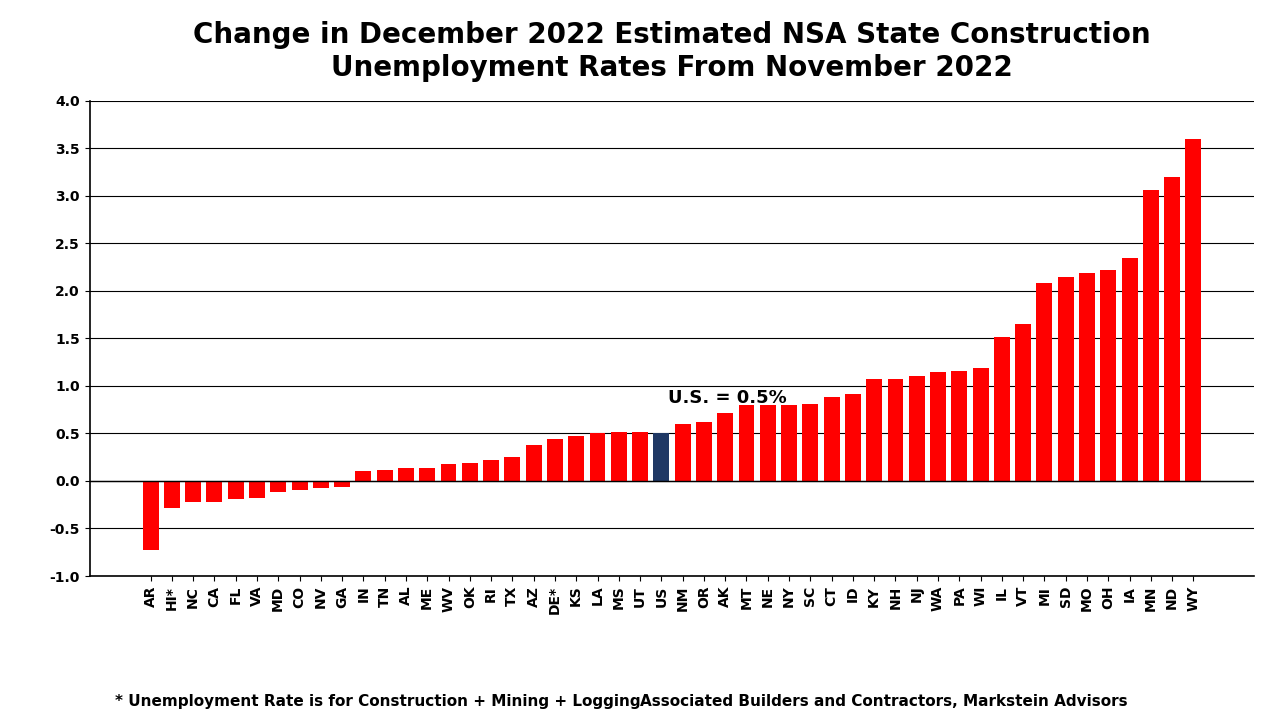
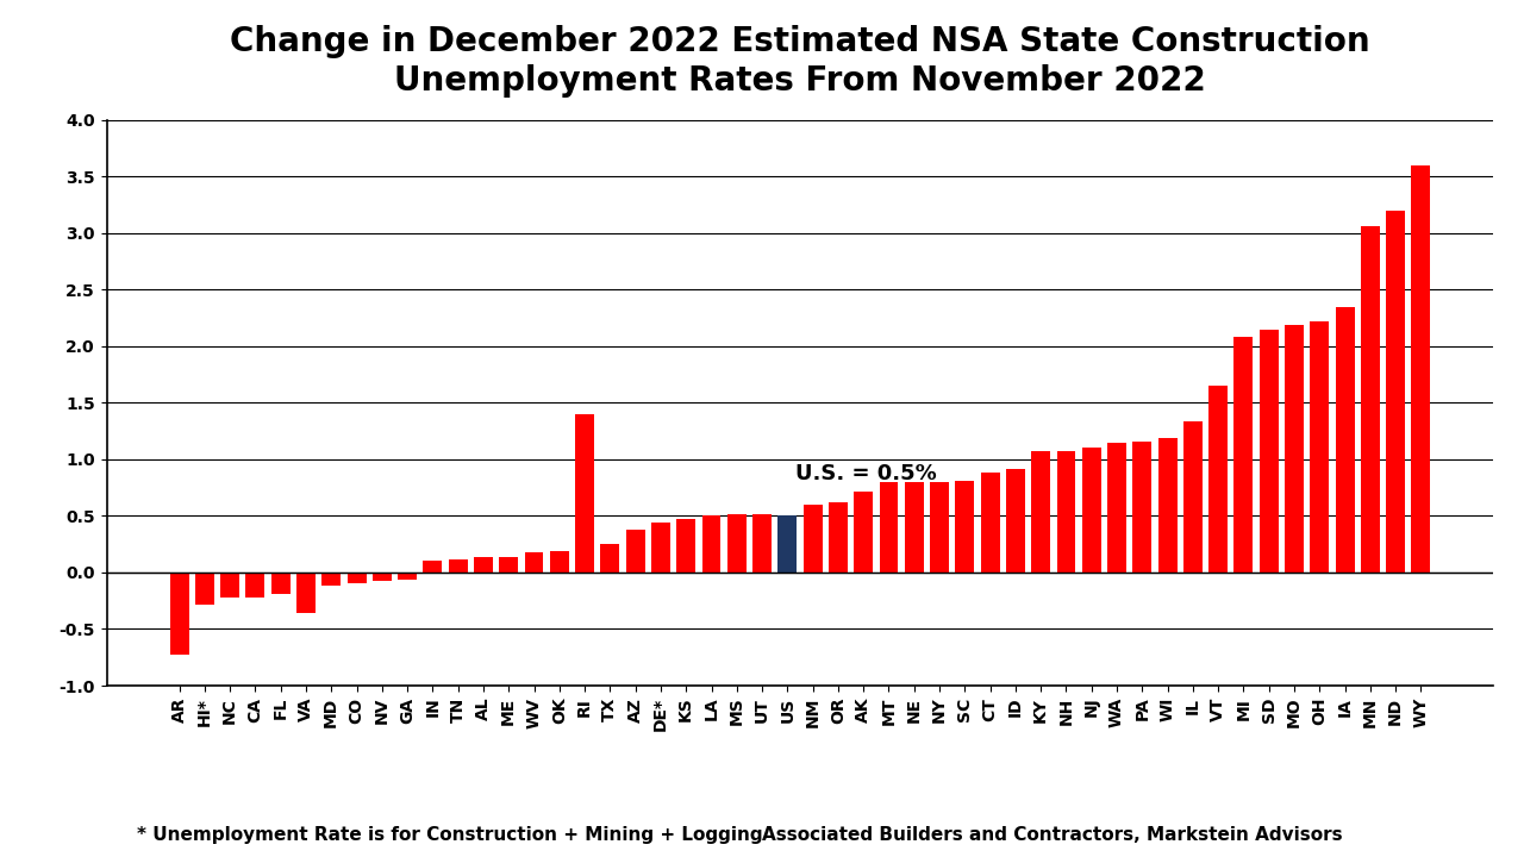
VA: -0.18 -> -0.36
RI: 0.22 -> 1.40
IL: 1.51 -> 1.34
